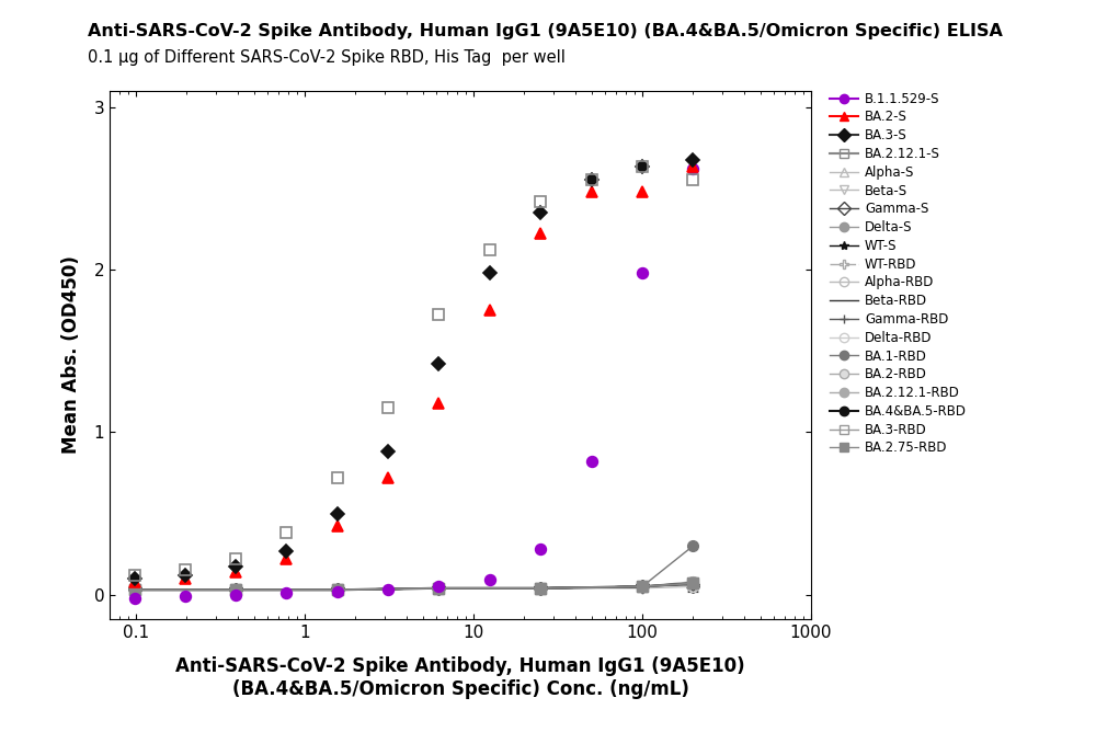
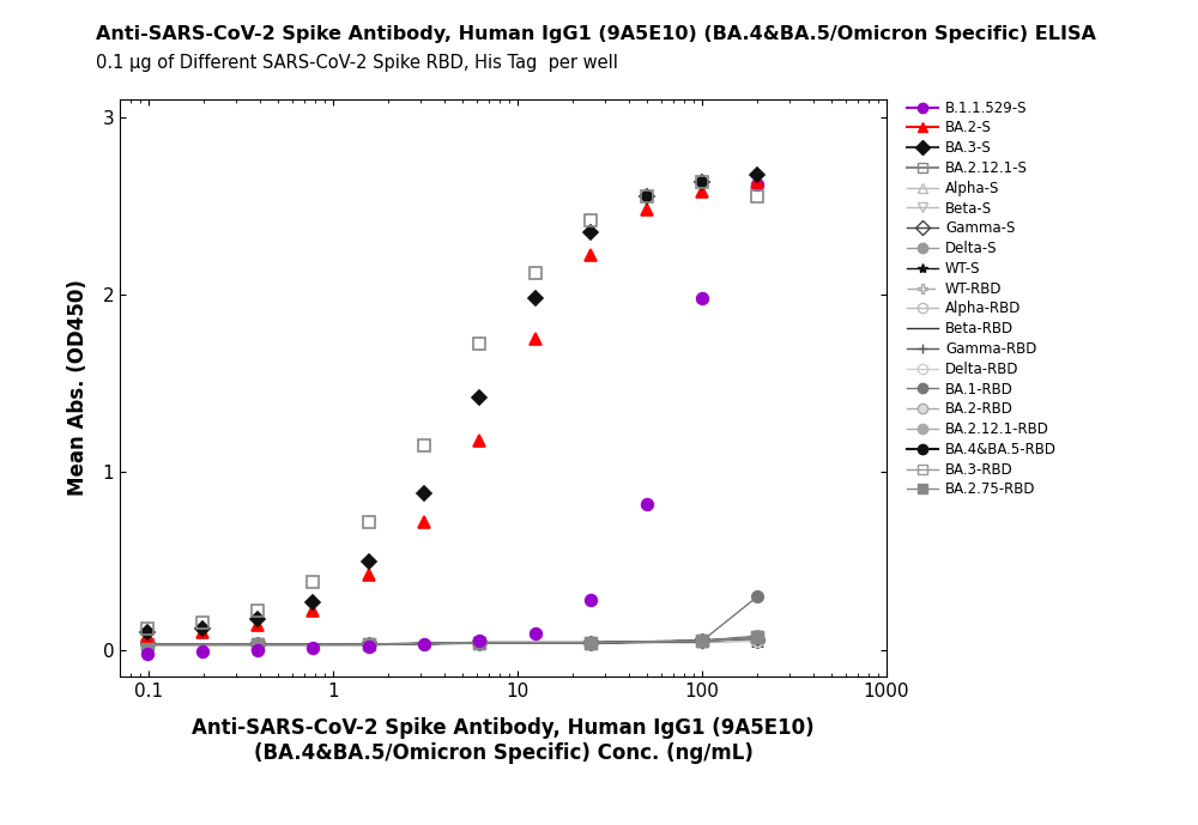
BA.2-S/100: 2.48 -> 2.58
